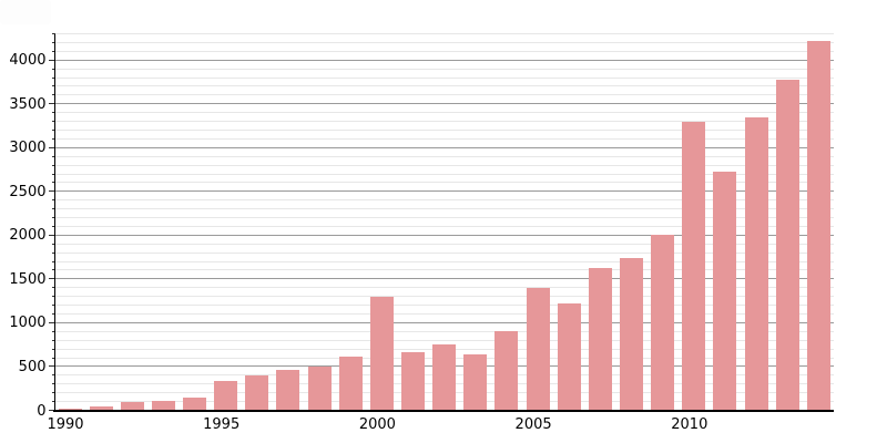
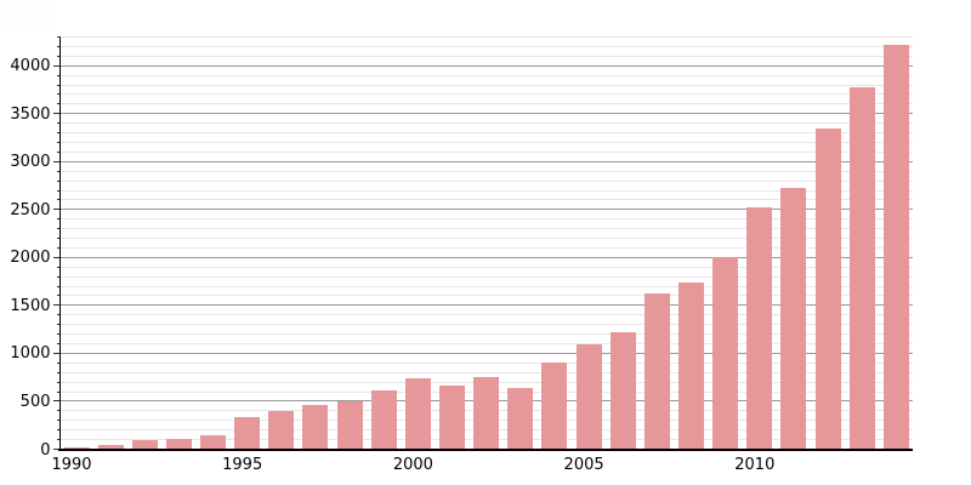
2000: 1300 -> 700
2005: 1400 -> 1100
2010: 3300 -> 2500
